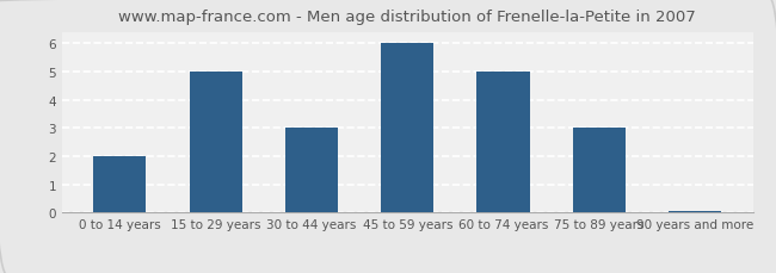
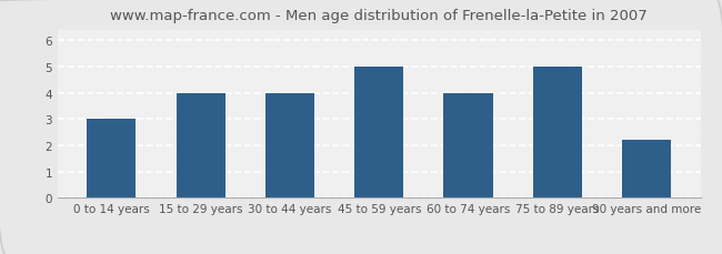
0 to 14 years: 2.00 -> 3.00
15 to 29 years: 5.00 -> 4.00
30 to 44 years: 3.00 -> 4.00
45 to 59 years: 6.00 -> 5.00
60 to 74 years: 5.00 -> 4.00
75 to 89 years: 3.00 -> 5.00
90 years and more: 0.07 -> 2.20
